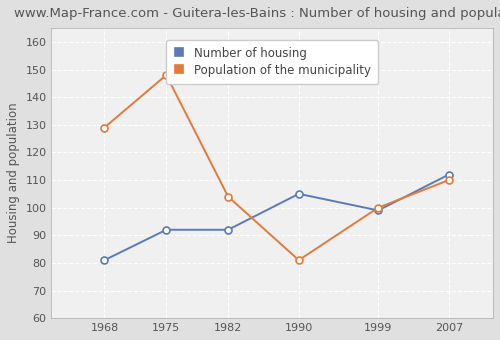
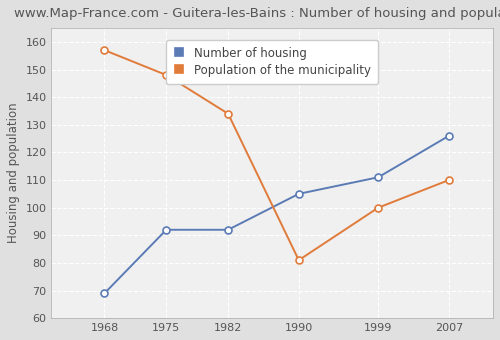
Number of housing/1968: 81 -> 69
Population of the municipality/1968: 129 -> 157
Population of the municipality/1982: 104 -> 134
Number of housing/1999: 99 -> 111
Number of housing/2007: 112 -> 126
